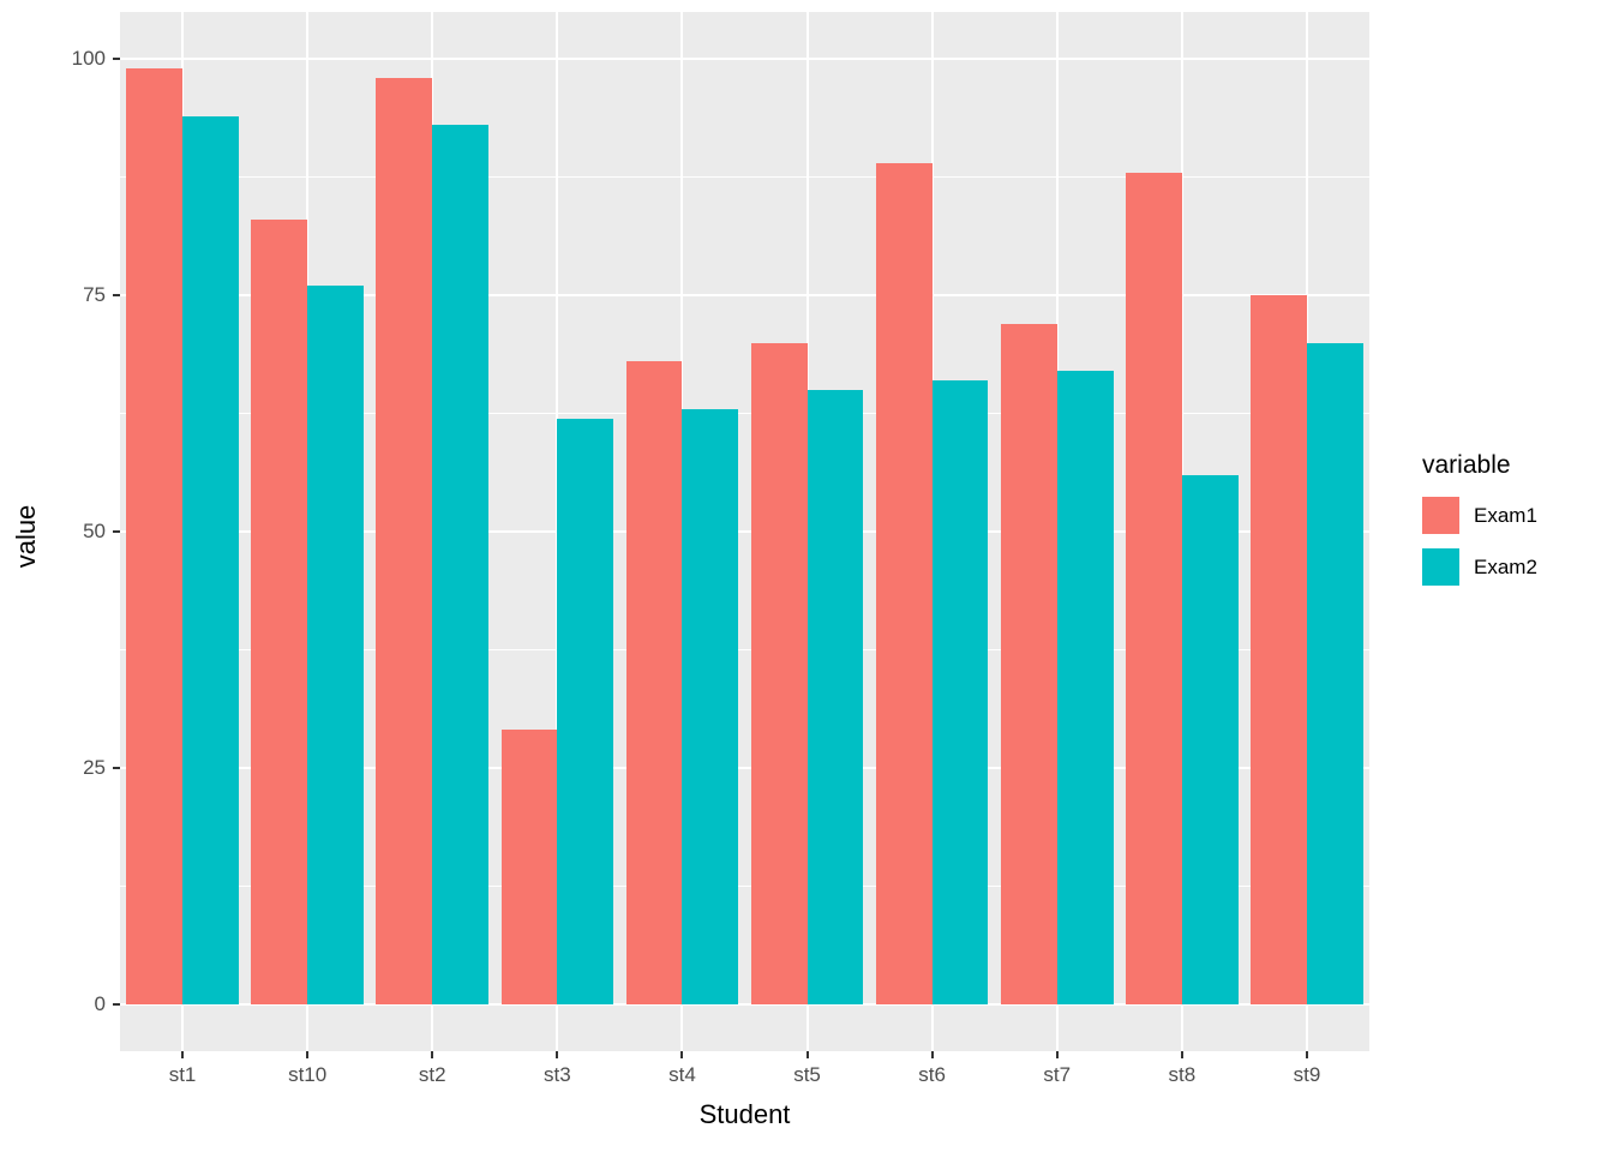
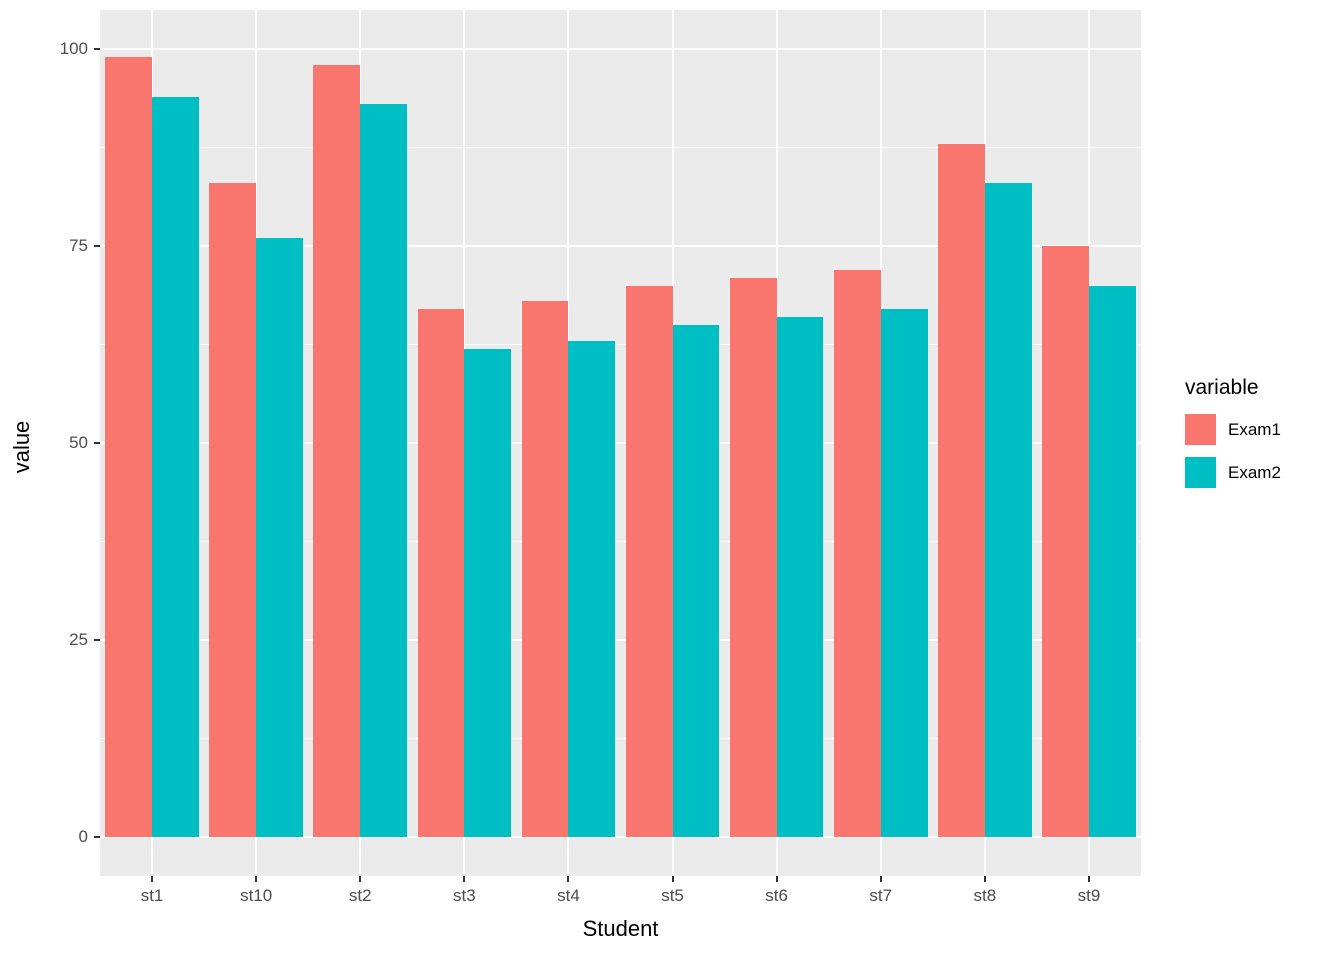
Exam1/st3: 29 -> 67
Exam1/st6: 89 -> 71
Exam2/st8: 56 -> 83
